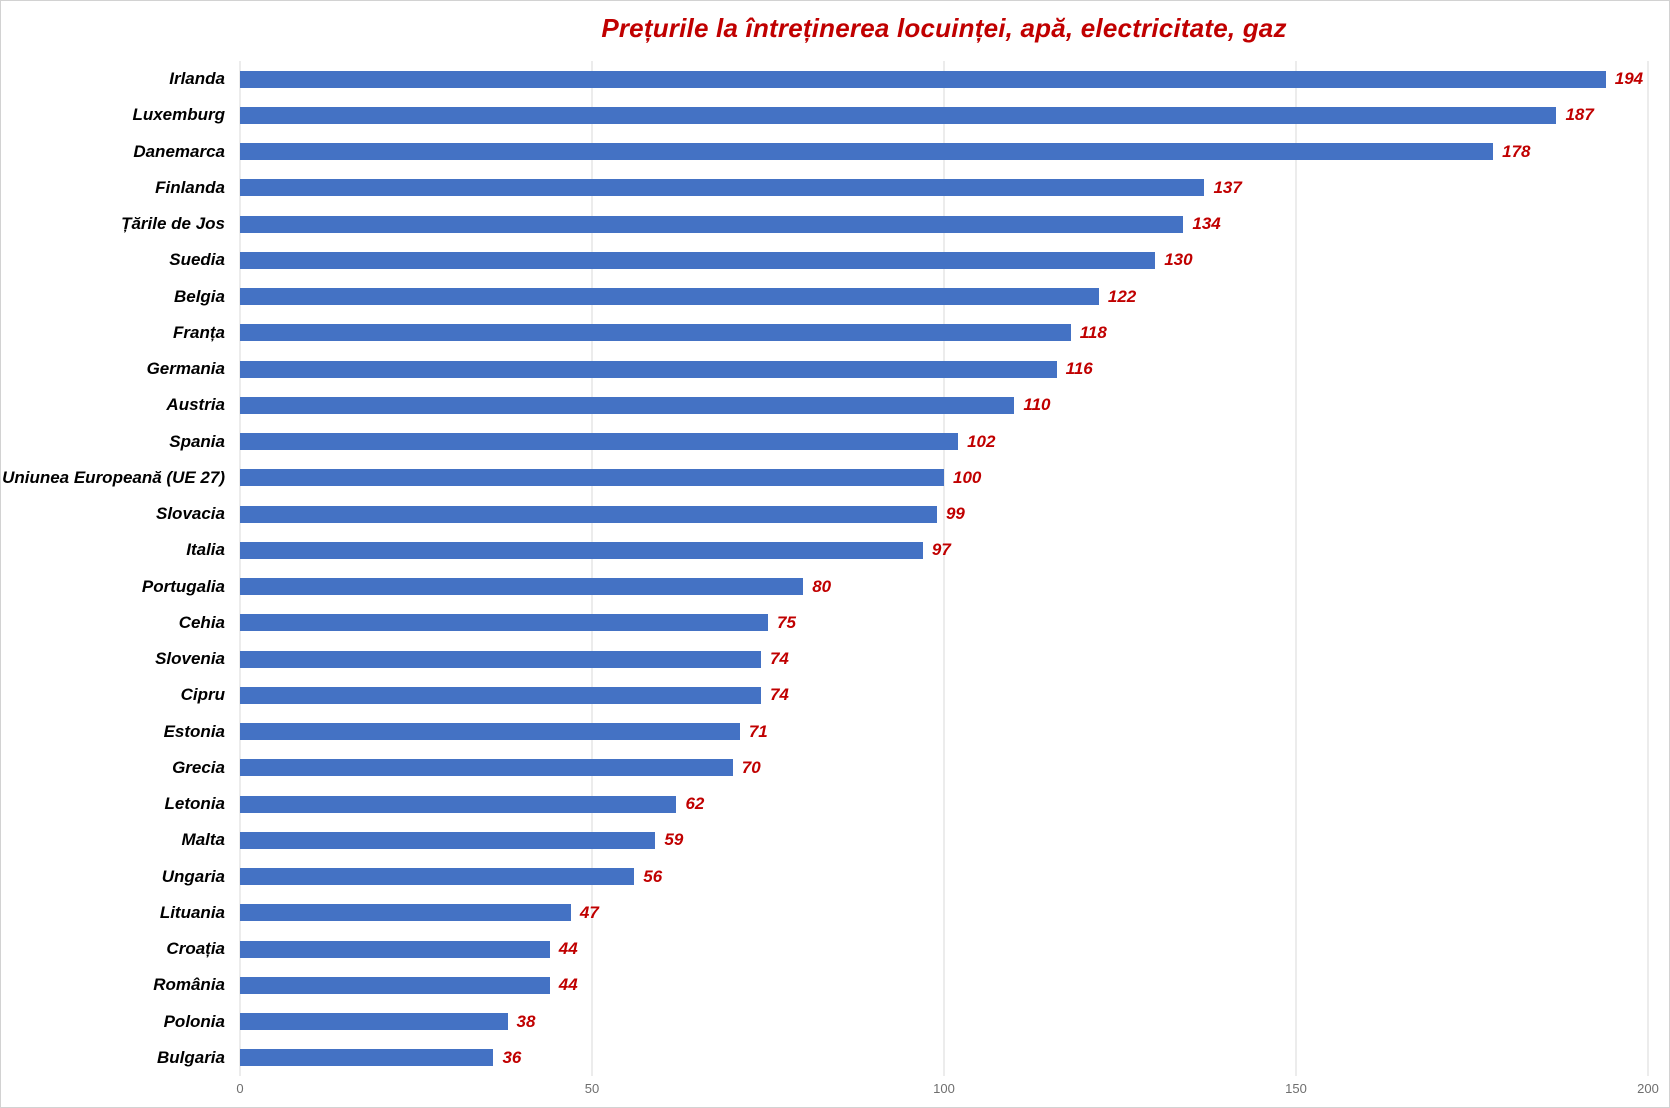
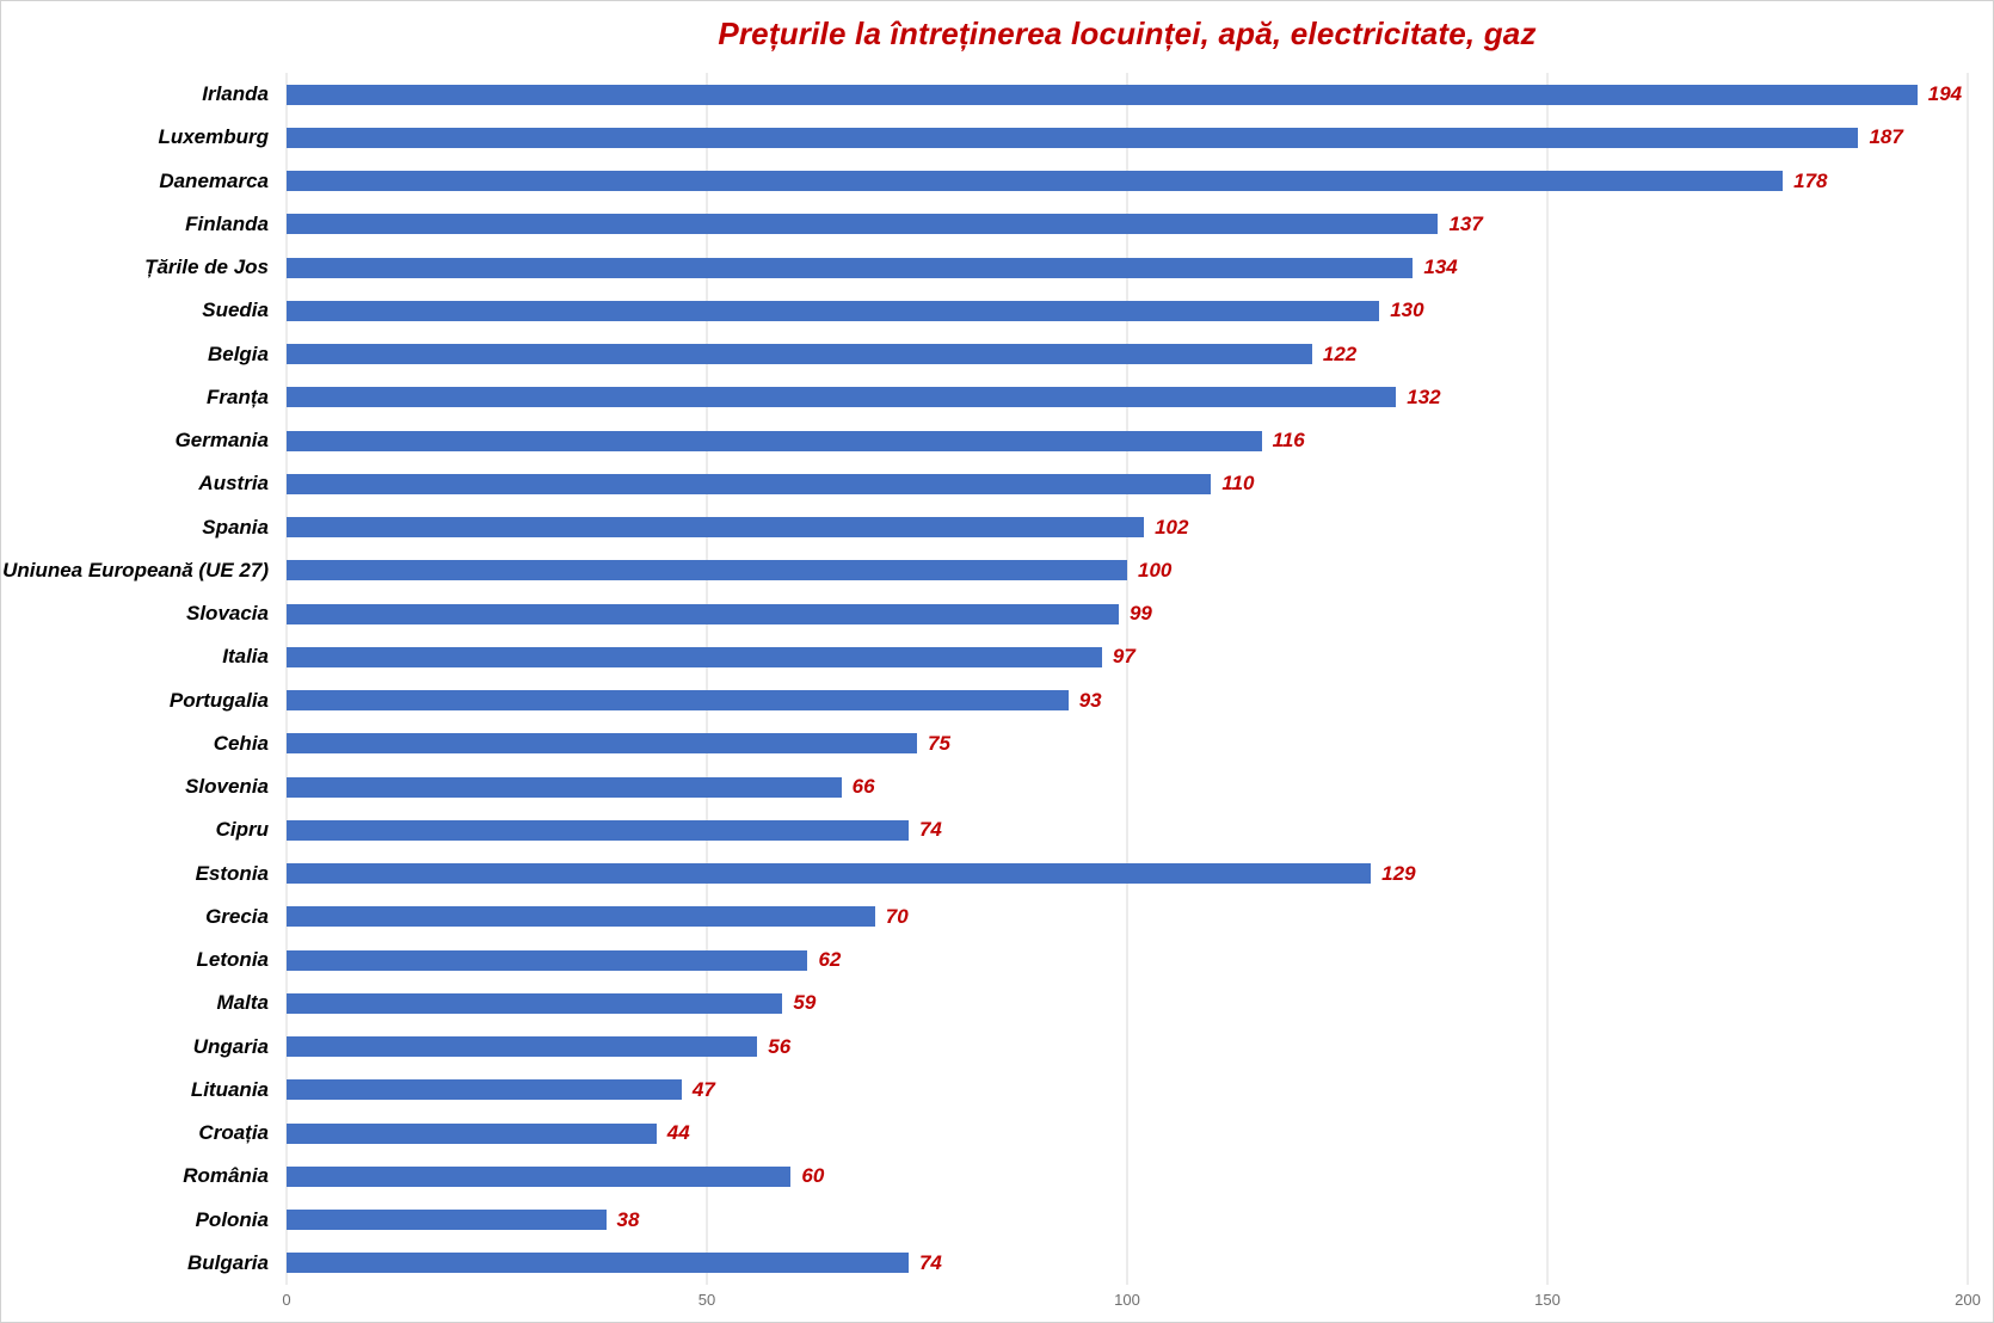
Franța: 118 -> 132
Portugalia: 80 -> 93
Slovenia: 74 -> 66
Estonia: 71 -> 129
România: 44 -> 60
Bulgaria: 36 -> 74
